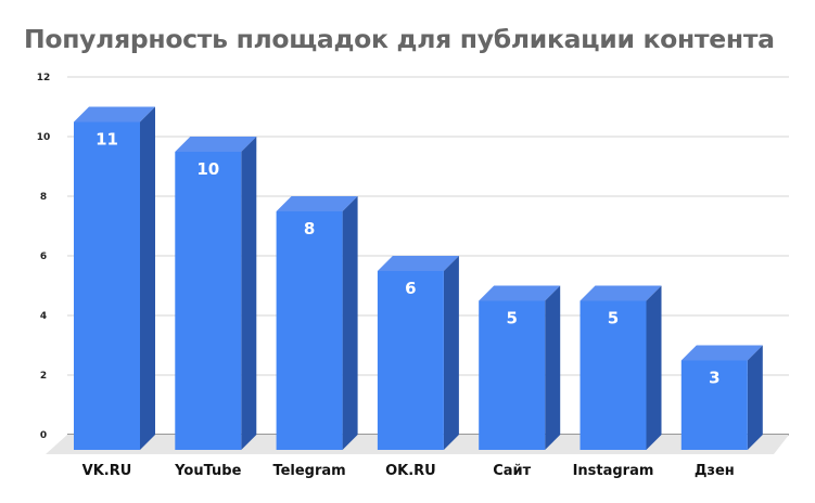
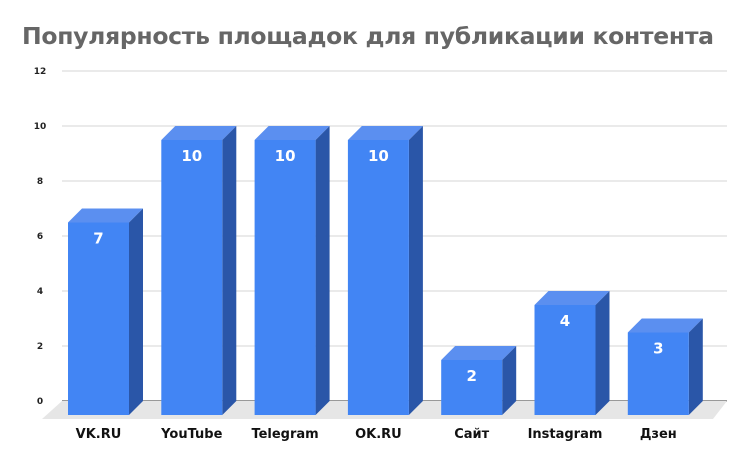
VK.RU: 11 -> 7
Telegram: 8 -> 10
OK.RU: 6 -> 10
Сайт: 5 -> 2
Instagram: 5 -> 4
